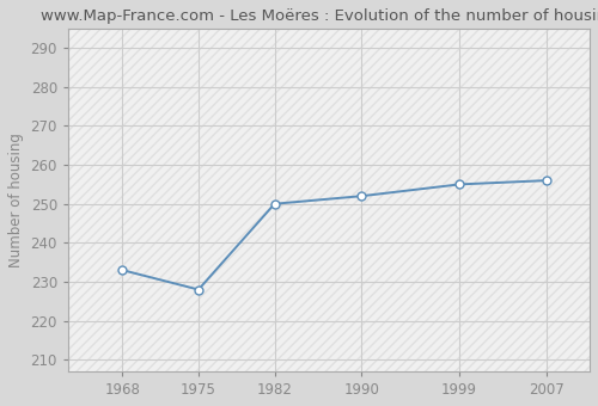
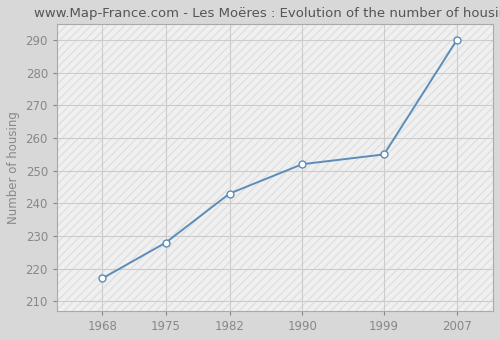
1968: 233 -> 217
1982: 250 -> 243
2007: 256 -> 290
